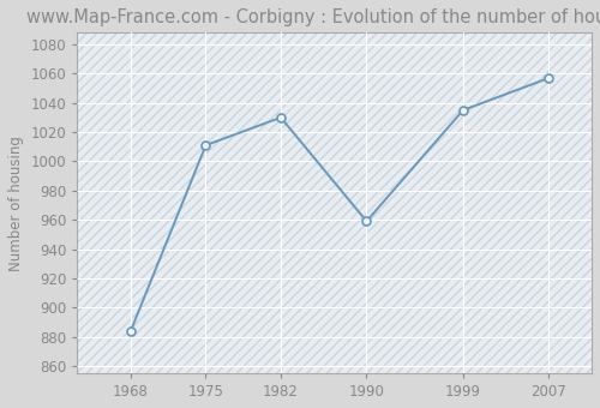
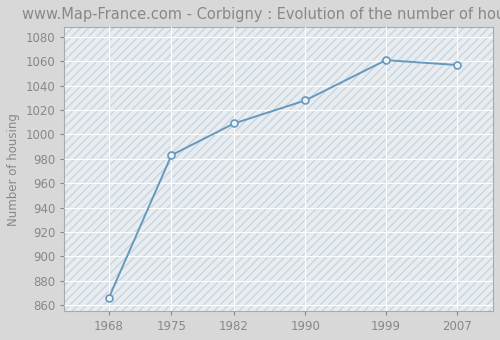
1968: 884 -> 866
1975: 1011 -> 983
1982: 1030 -> 1009
1990: 959 -> 1028
1999: 1035 -> 1061
